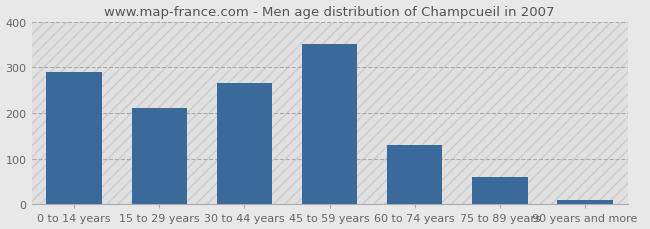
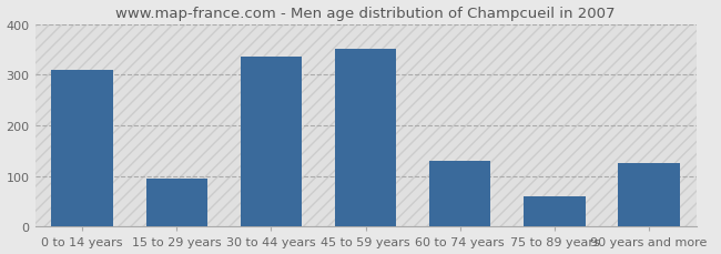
0 to 14 years: 290 -> 310
15 to 29 years: 210 -> 95
30 to 44 years: 265 -> 335
90 years and more: 10 -> 125
